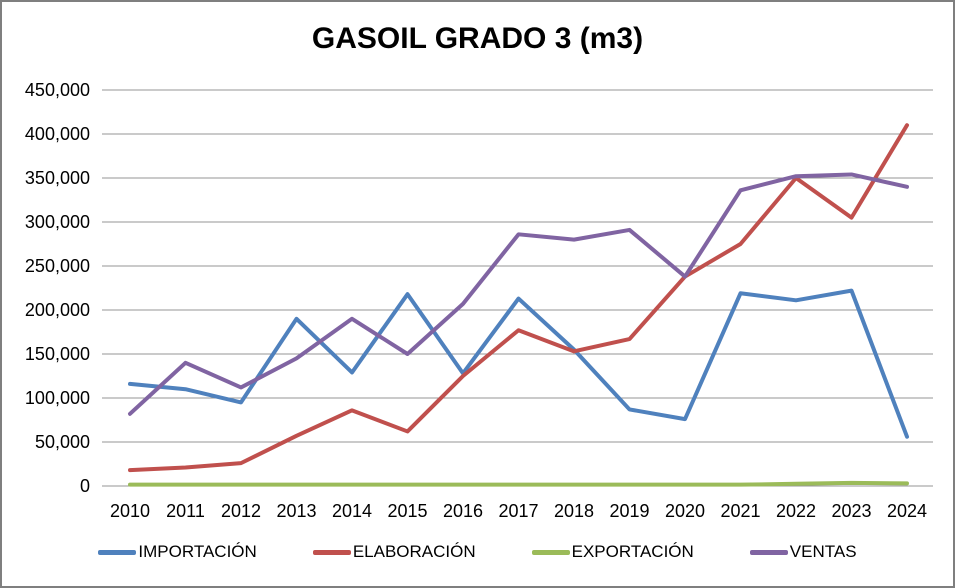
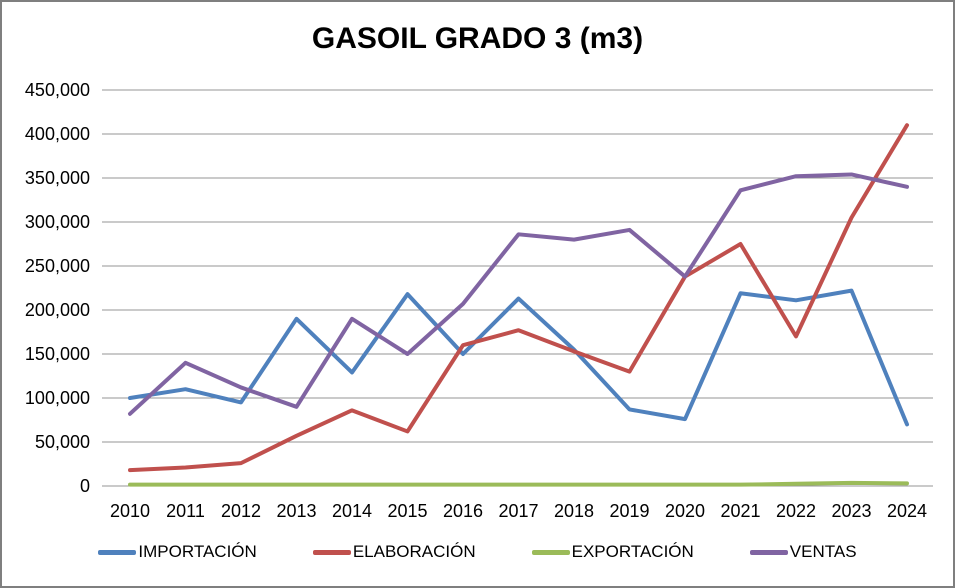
IMPORTACIÓN/2010: 120000 -> 100000
VENTAS/2013: 140000 -> 90000
IMPORTACIÓN/2016: 130000 -> 150000
ELABORACIÓN/2016: 120000 -> 160000
ELABORACIÓN/2019: 170000 -> 130000
ELABORACIÓN/2022: 350000 -> 170000
IMPORTACIÓN/2024: 60000 -> 70000
